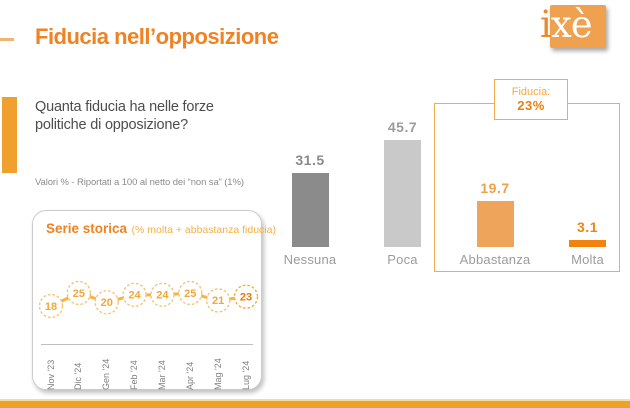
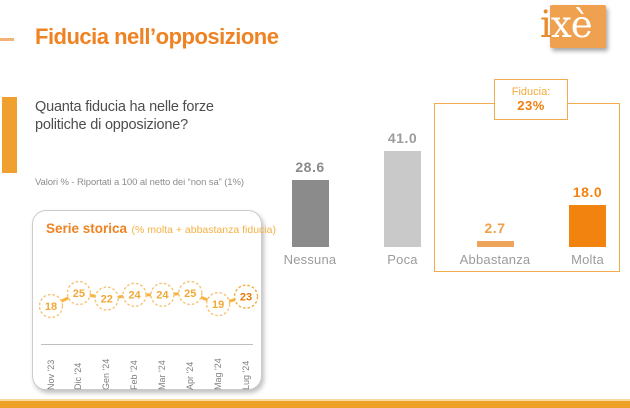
Quanta fiducia ha nelle forze politiche di opposizione?/Nessuna: 31.5 -> 28.6
Quanta fiducia ha nelle forze politiche di opposizione?/Poca: 45.7 -> 41.0
Quanta fiducia ha nelle forze politiche di opposizione?/Abbastanza: 19.7 -> 2.7
Quanta fiducia ha nelle forze politiche di opposizione?/Molta: 3.1 -> 18.0
Serie storica/Gen '24: 20 -> 22
Serie storica/Mag '24: 21 -> 19
